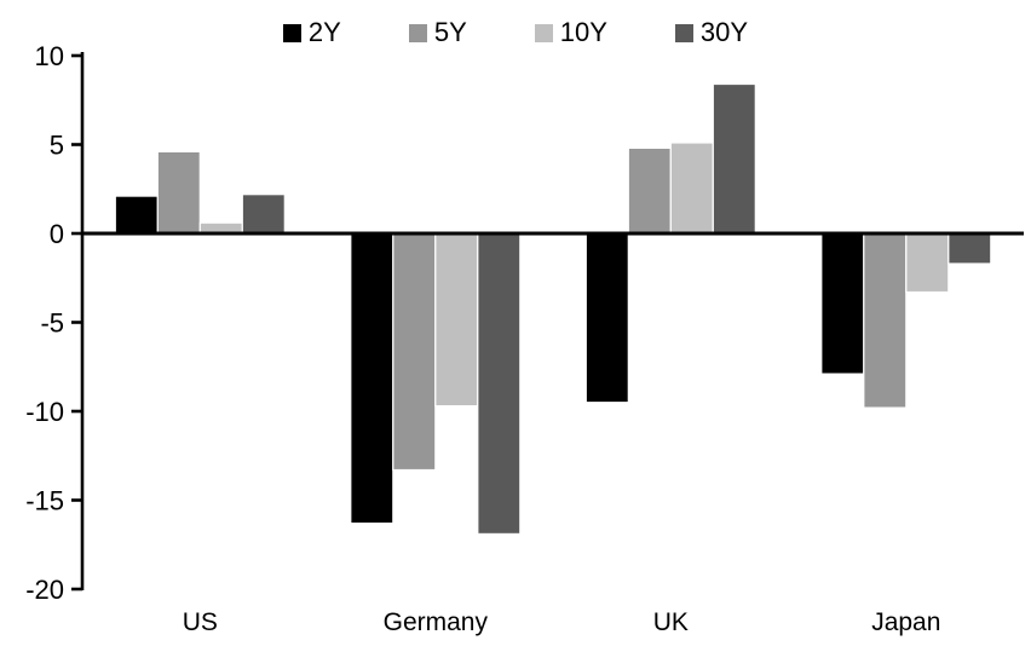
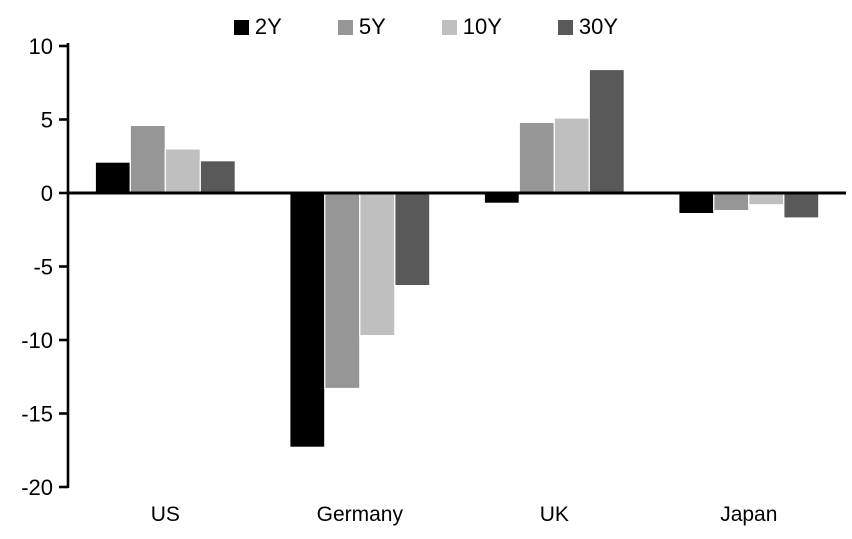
10Y/US: 0.6 -> 3.0
2Y/Germany: -16.3 -> -17.3
30Y/Germany: -16.9 -> -6.3
2Y/UK: -9.5 -> -0.7
2Y/Japan: -7.9 -> -1.4
5Y/Japan: -9.8 -> -1.2
10Y/Japan: -3.3 -> -0.8
